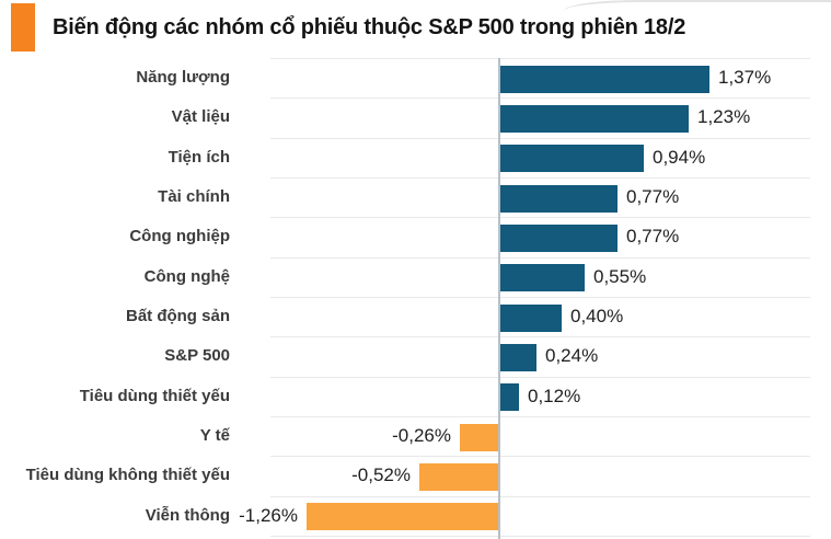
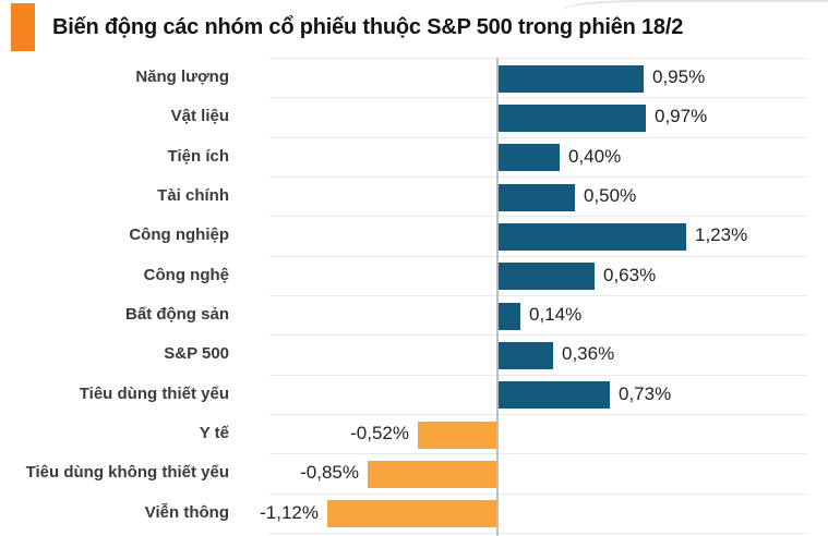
Năng lượng: 1,37% -> 0,95%
Vật liệu: 1,23% -> 0,97%
Tiện ích: 0,94% -> 0,40%
Tài chính: 0,77% -> 0,50%
Công nghiệp: 0,77% -> 1,23%
Công nghệ: 0,55% -> 0,63%
Bất động sản: 0,40% -> 0,14%
S&P 500: 0,24% -> 0,36%
Tiêu dùng thiết yếu: 0,12% -> 0,73%
Y tế: -0,26% -> -0,52%
Tiêu dùng không thiết yếu: -0,52% -> -0,85%
Viễn thông: -1,26% -> -1,12%
